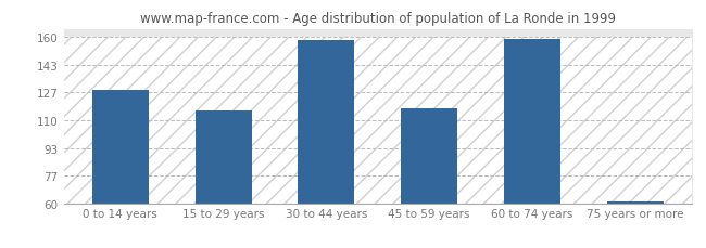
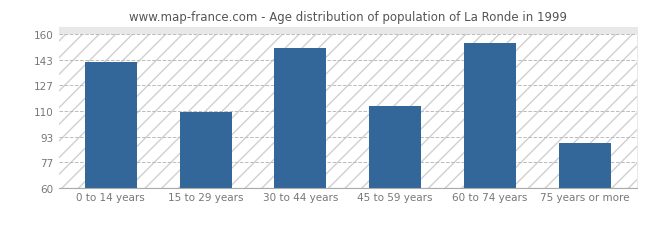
0 to 14 years: 128 -> 142
15 to 29 years: 116 -> 109
30 to 44 years: 158 -> 151
45 to 59 years: 117 -> 113
60 to 74 years: 159 -> 154
75 years or more: 61 -> 89
